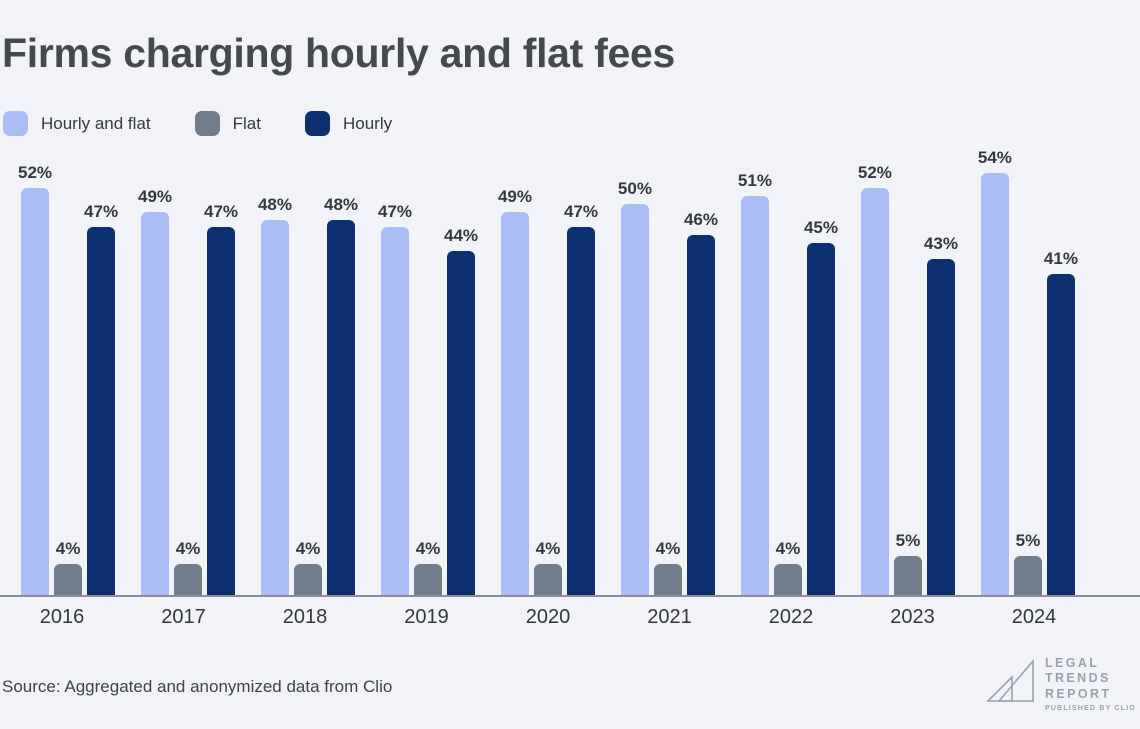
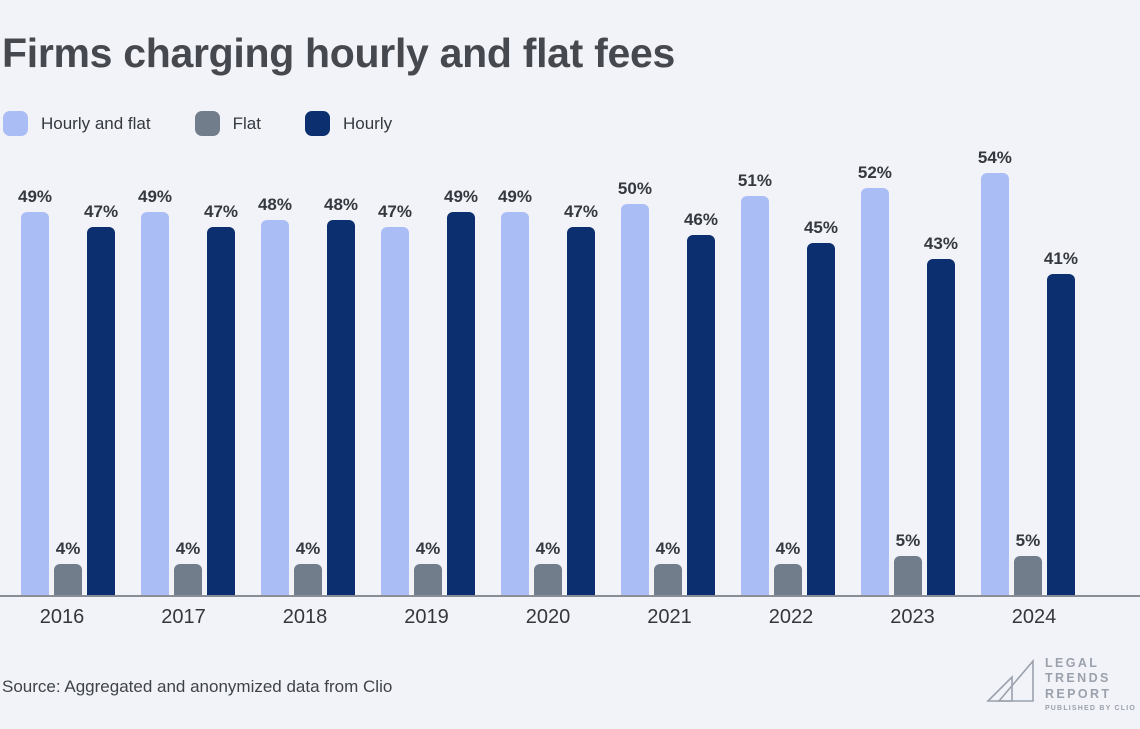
Hourly and flat/2016: 52% -> 49%
Hourly/2019: 44% -> 49%
